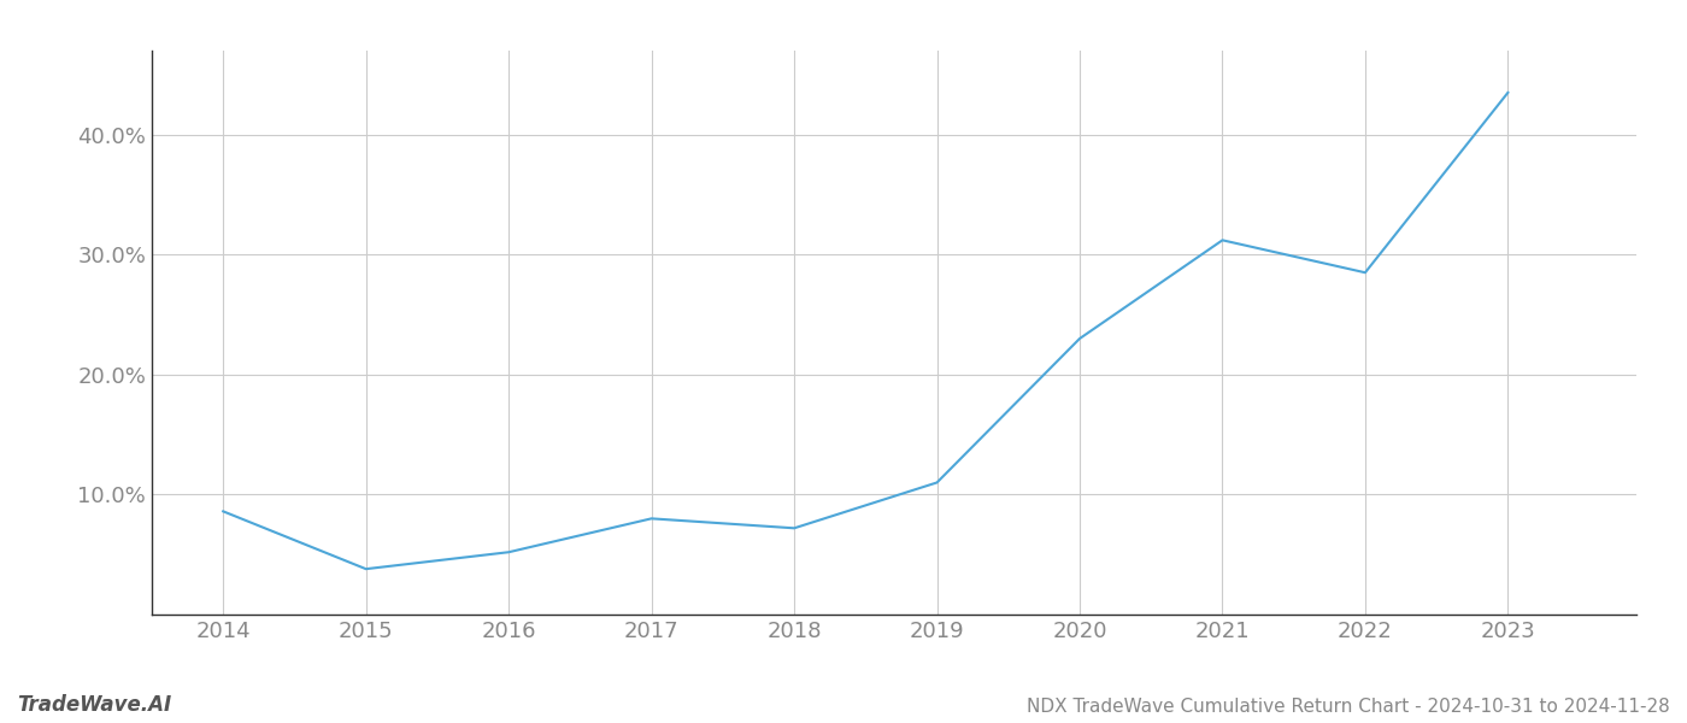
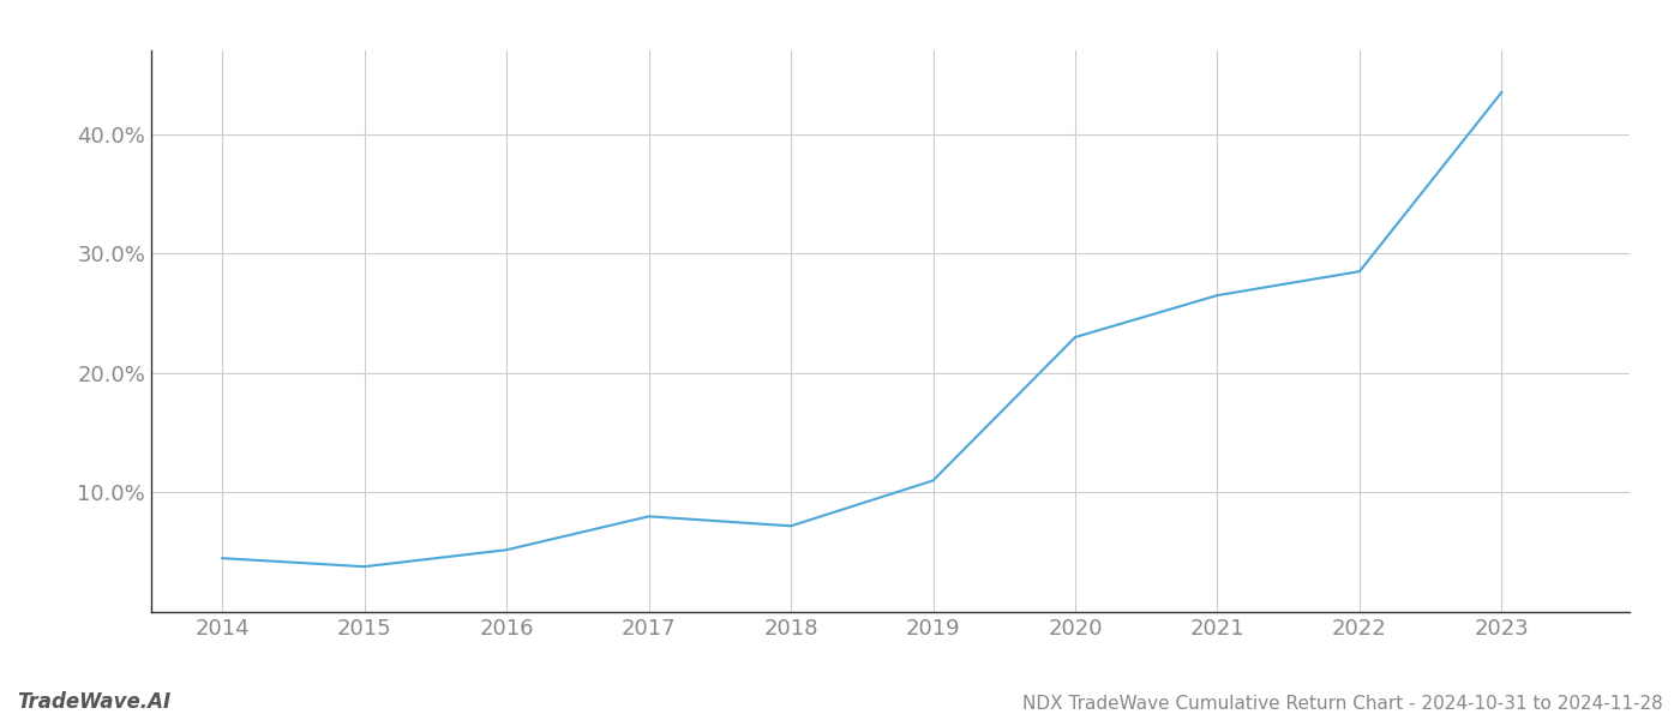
2014: 8.6% -> 4.5%
2021: 31.2% -> 26.5%
